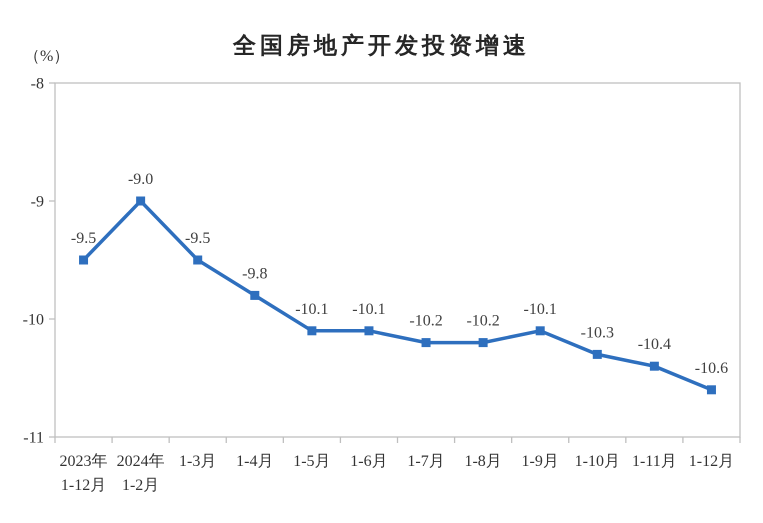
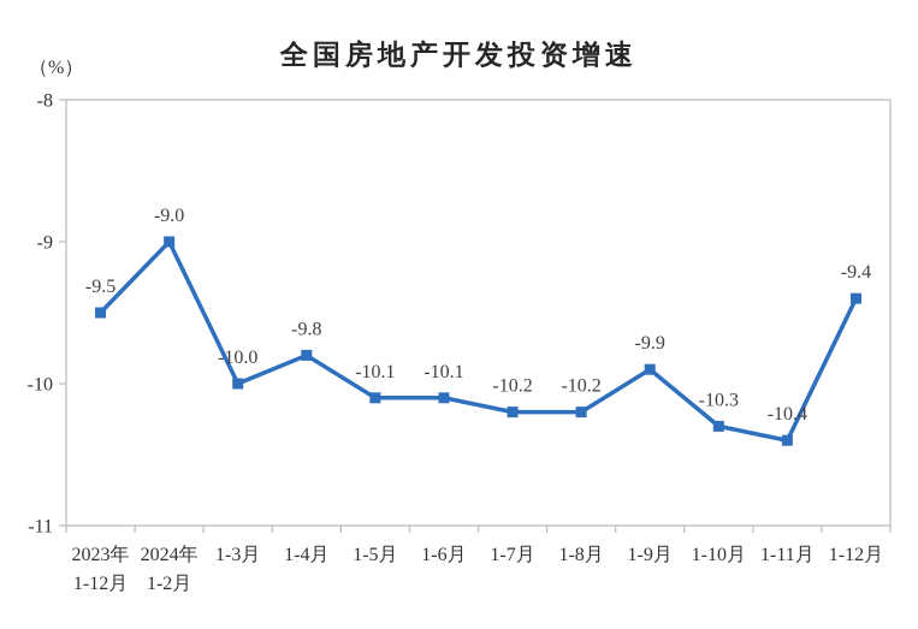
1-3月: -9.5 -> -10.0
1-9月: -10.1 -> -9.9
1-12月: -10.6 -> -9.4
